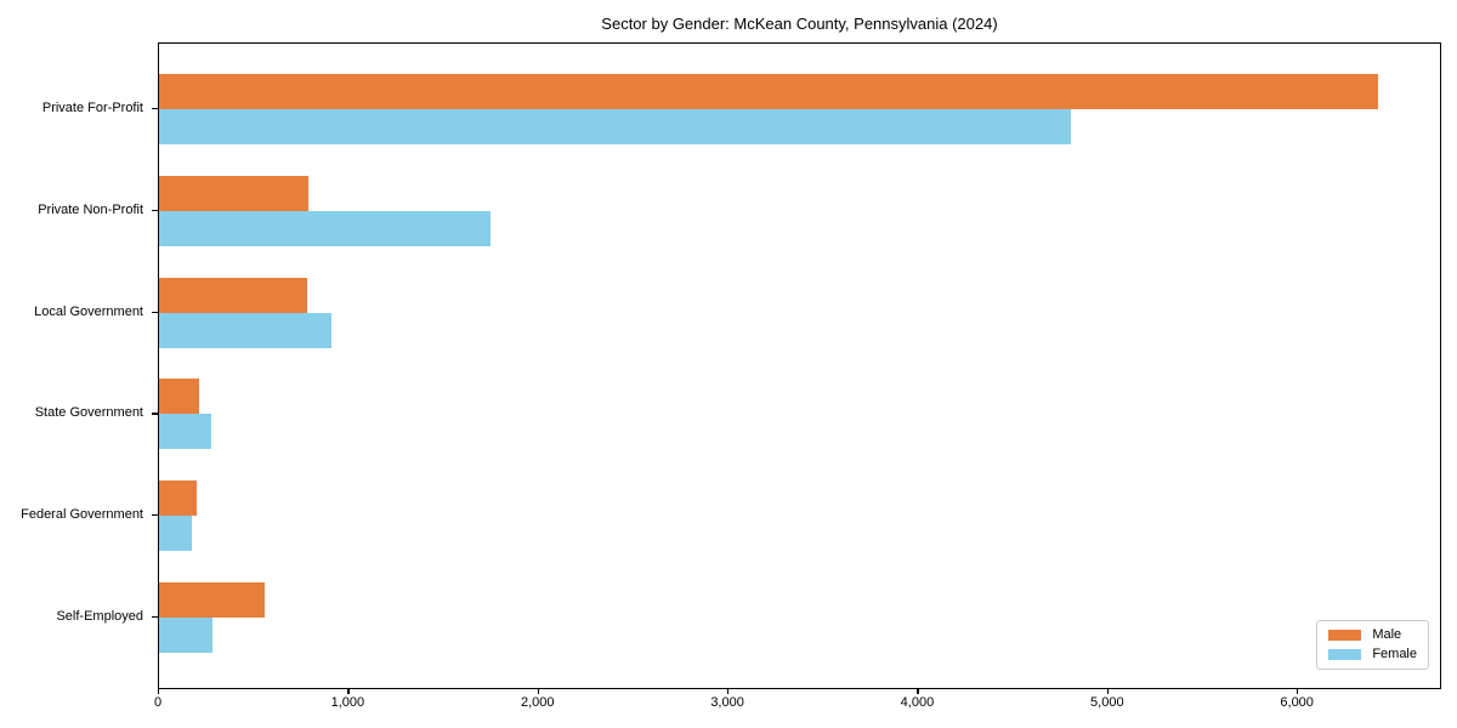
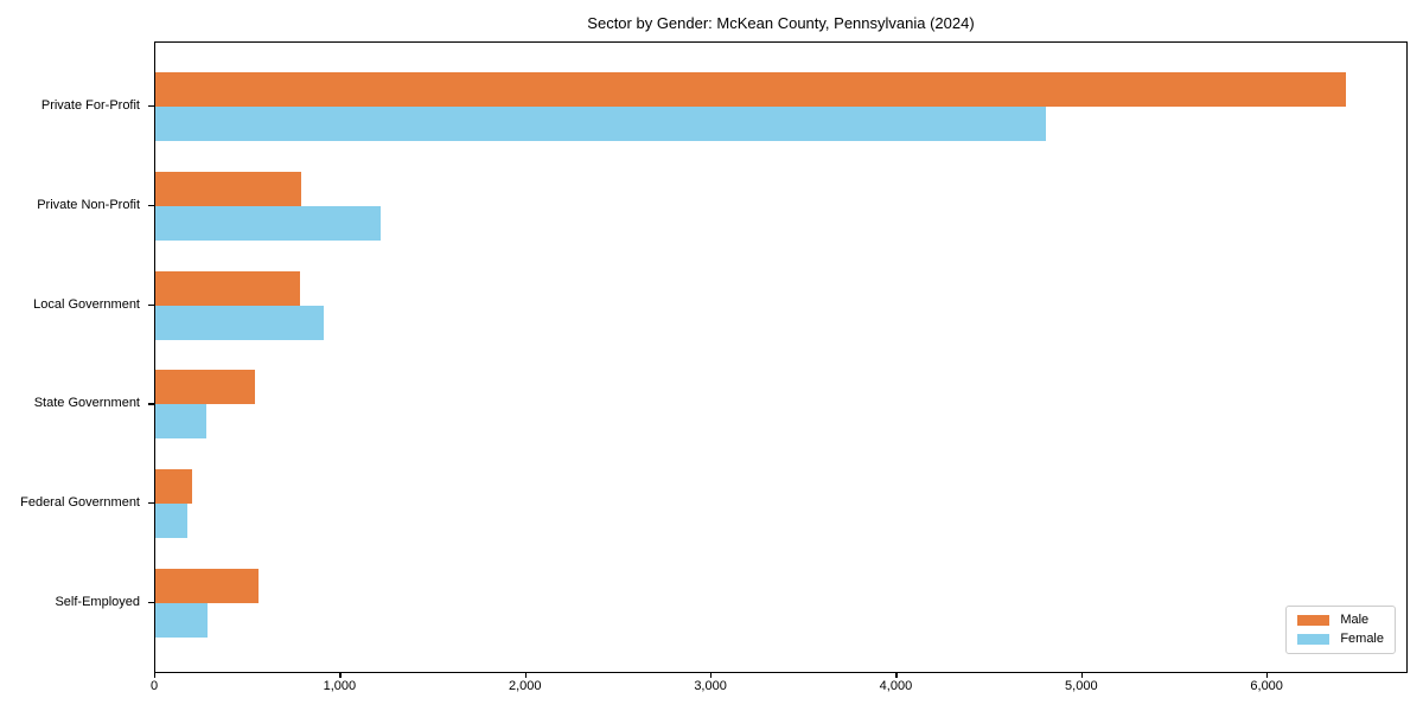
Female/Private Non-Profit: 1750 -> 1220
Male/State Government: 210 -> 540
